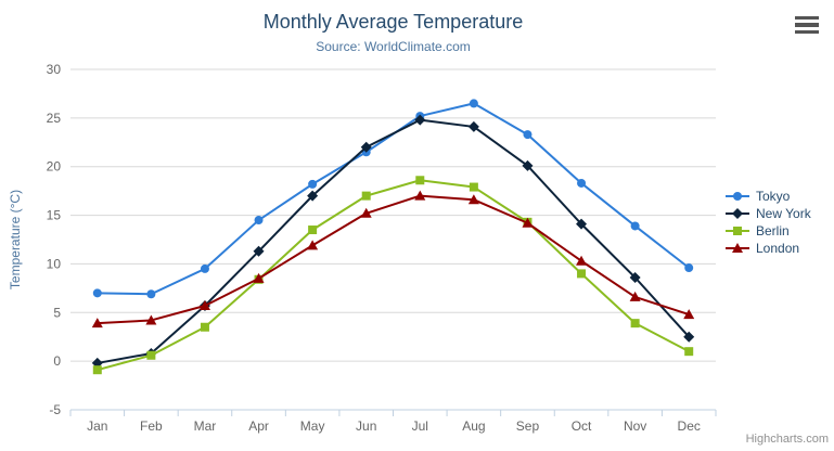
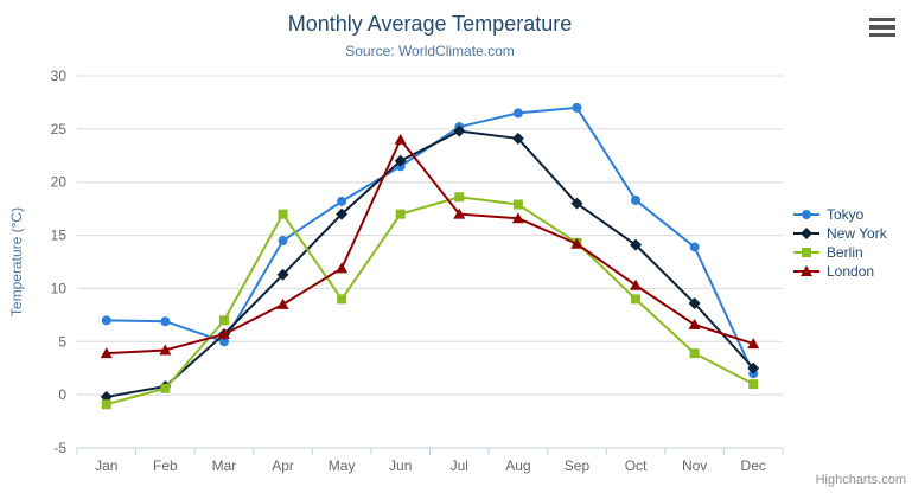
Tokyo/Mar: 10 -> 5
Berlin/Mar: 4 -> 7
Berlin/Apr: 8 -> 17
Berlin/May: 14 -> 9
London/Jun: 15 -> 24
Tokyo/Sep: 23 -> 27
New York/Sep: 20 -> 18
Tokyo/Dec: 10 -> 2
